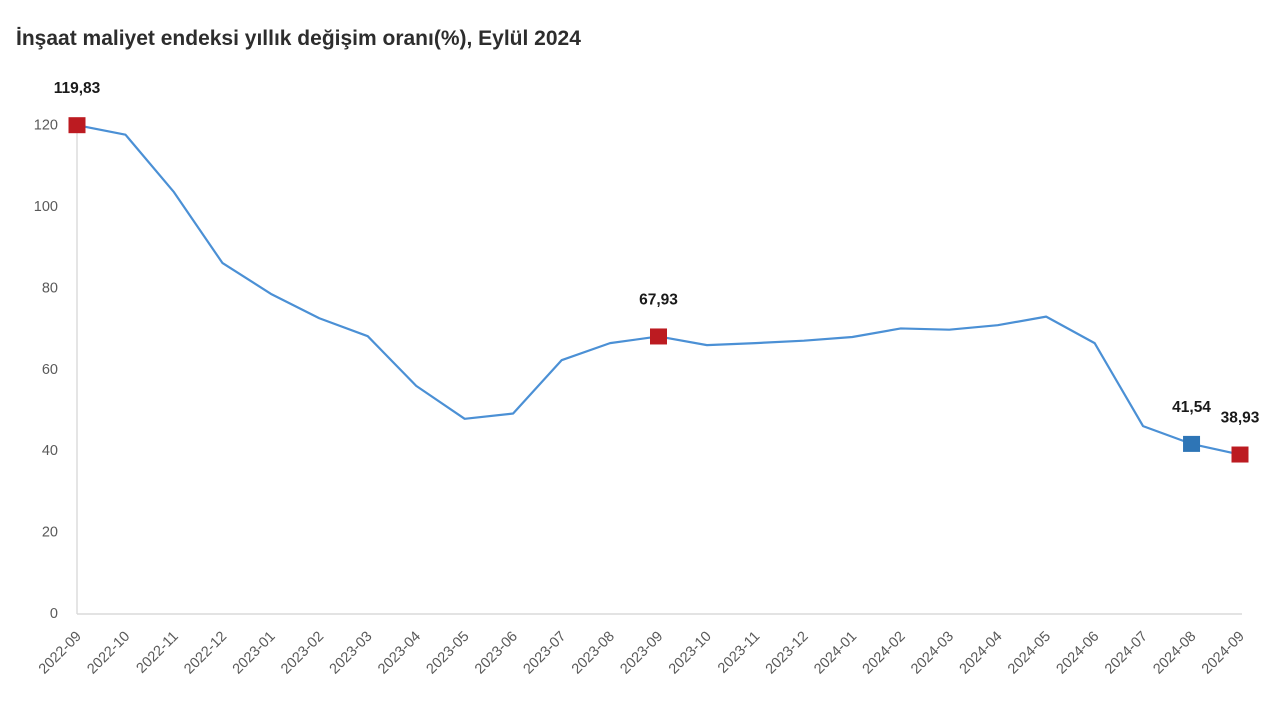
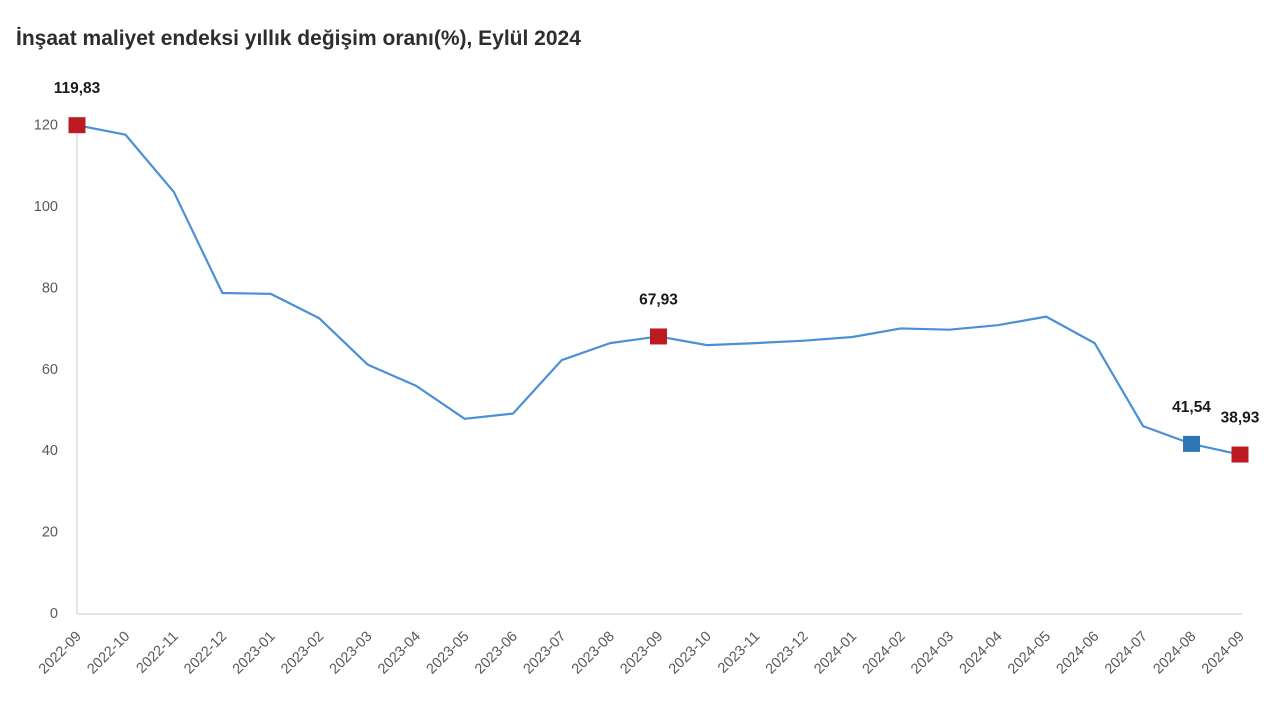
2022-12: 86 -> 79
2023-03: 68 -> 61
